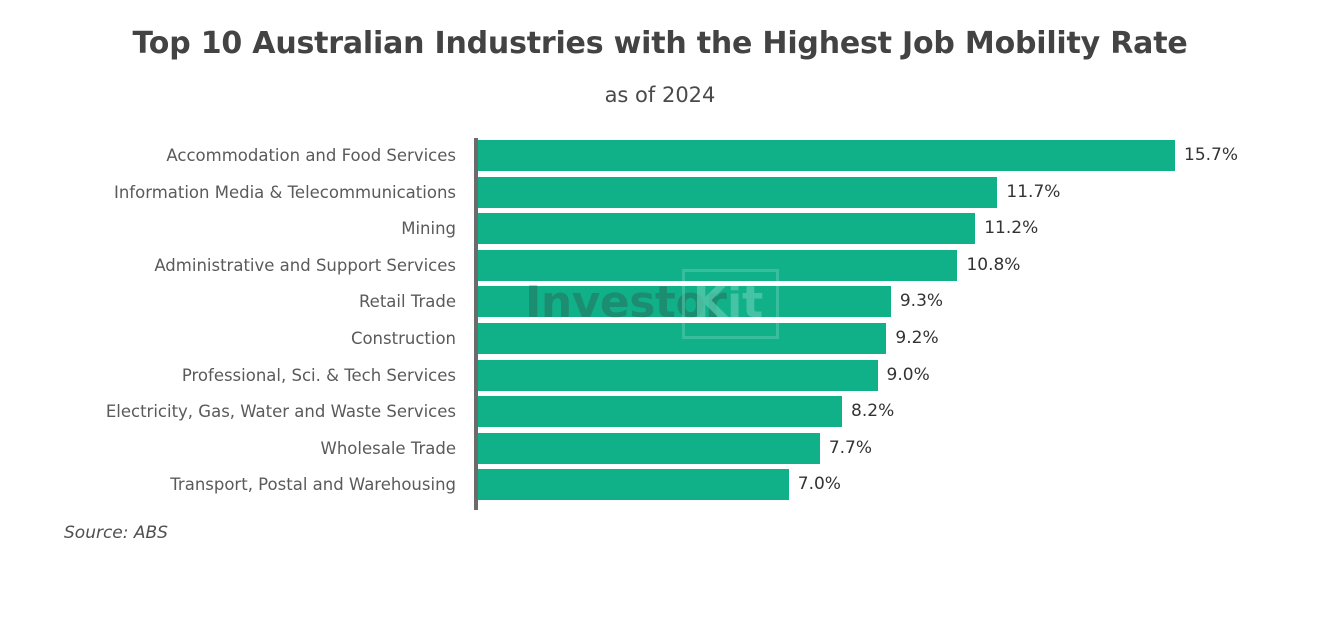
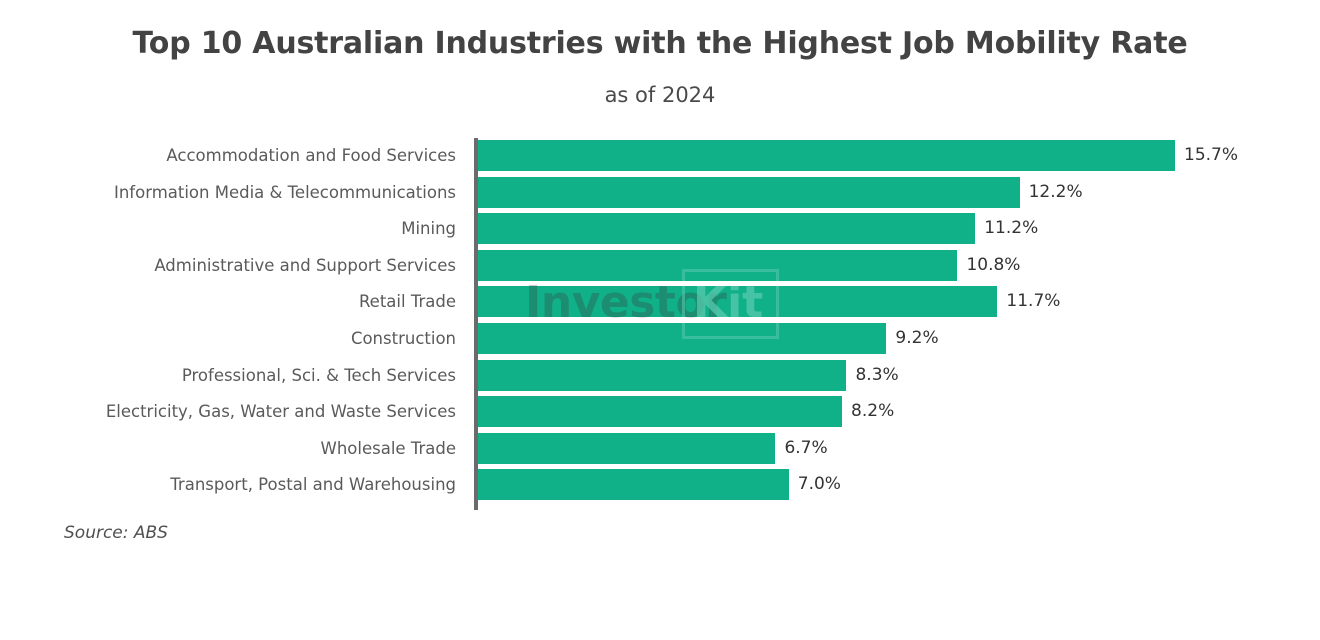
Information Media & Telecommunications: 11.7% -> 12.2%
Retail Trade: 9.3% -> 11.7%
Professional, Sci. & Tech Services: 9.0% -> 8.3%
Wholesale Trade: 7.7% -> 6.7%
